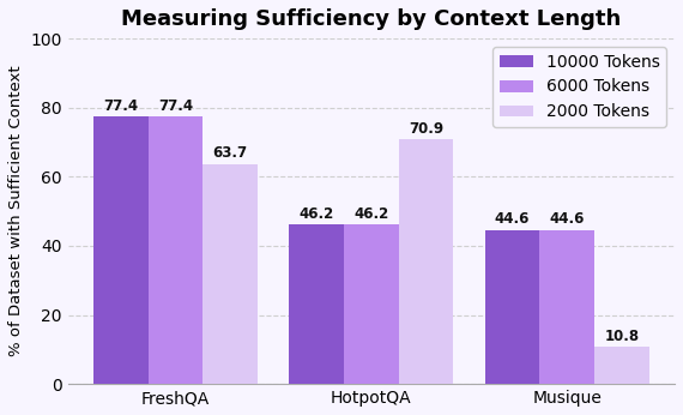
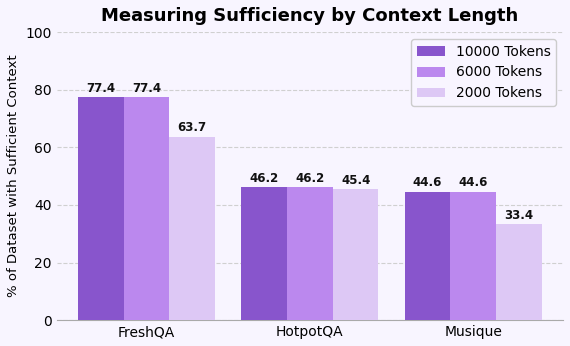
2000 Tokens/HotpotQA: 70.9 -> 45.4
2000 Tokens/Musique: 10.8 -> 33.4
